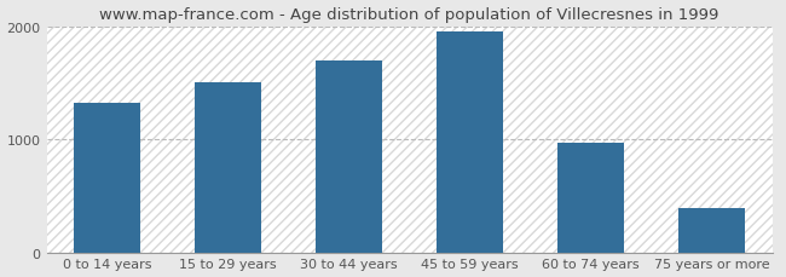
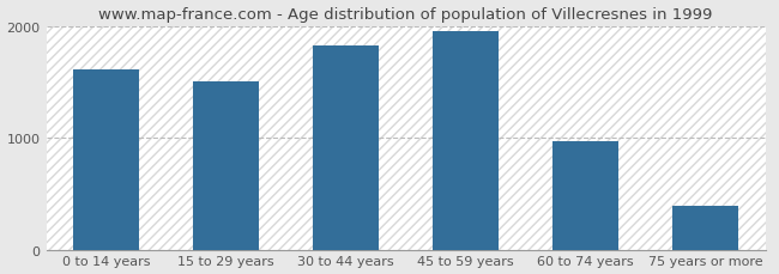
0 to 14 years: 1320 -> 1600
30 to 44 years: 1700 -> 1820
